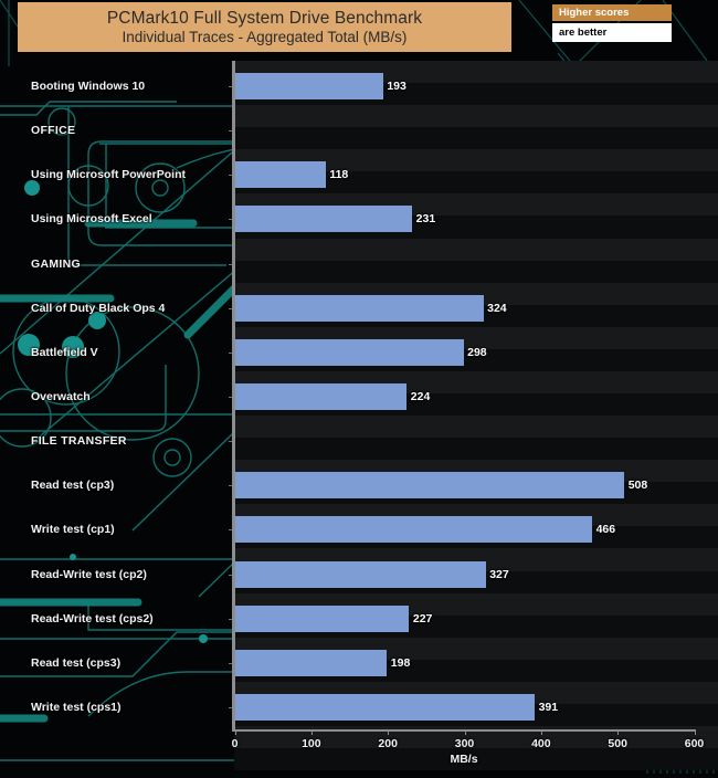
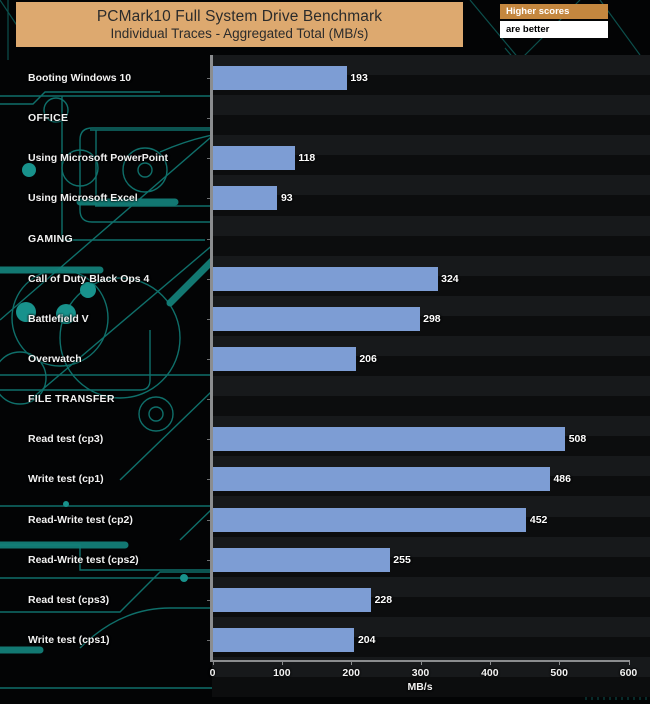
Using Microsoft Excel: 231 -> 93
Overwatch: 224 -> 206
Write test (cp1): 466 -> 486
Read-Write test (cp2): 327 -> 452
Read-Write test (cps2): 227 -> 255
Read test (cps3): 198 -> 228
Write test (cps1): 391 -> 204
